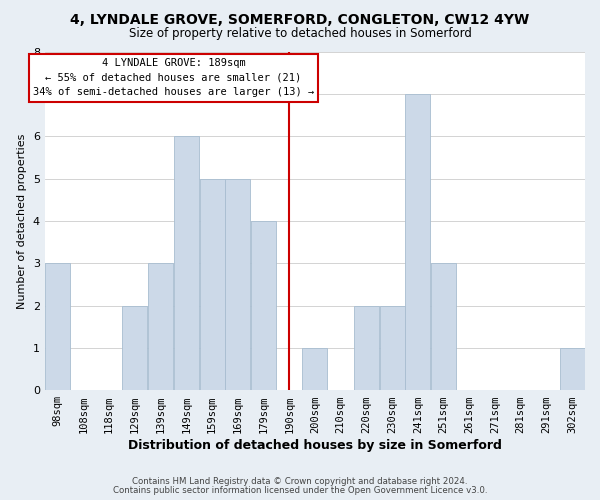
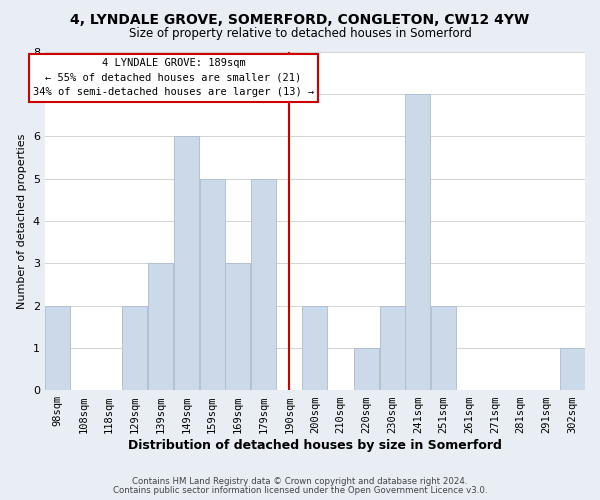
98sqm: 3 -> 2
169sqm: 5 -> 3
179sqm: 4 -> 5
200sqm: 1 -> 2
220sqm: 2 -> 1
251sqm: 3 -> 2
